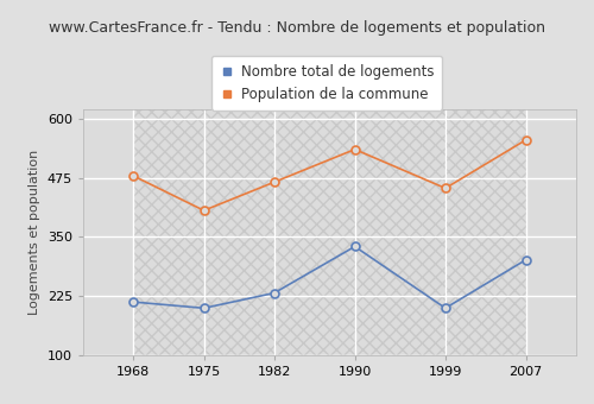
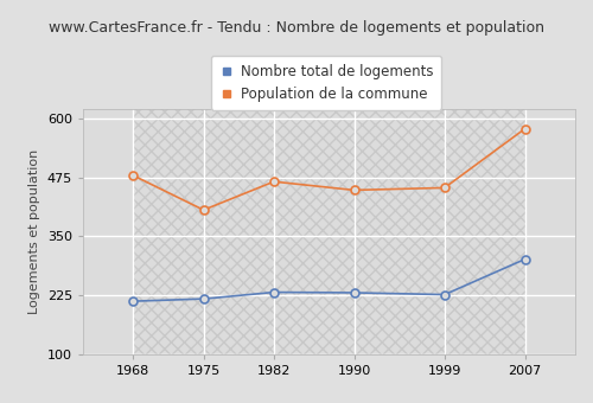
Nombre total de logements/1975: 200 -> 218
Nombre total de logements/1990: 330 -> 231
Population de la commune/1990: 535 -> 448
Nombre total de logements/1999: 200 -> 227
Population de la commune/2007: 555 -> 578
